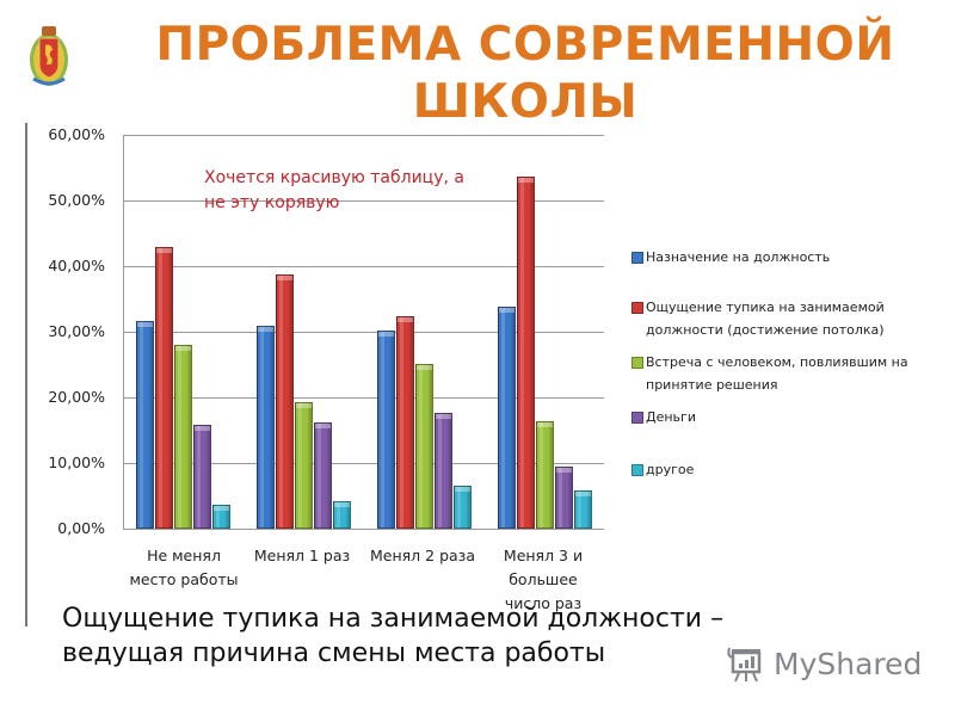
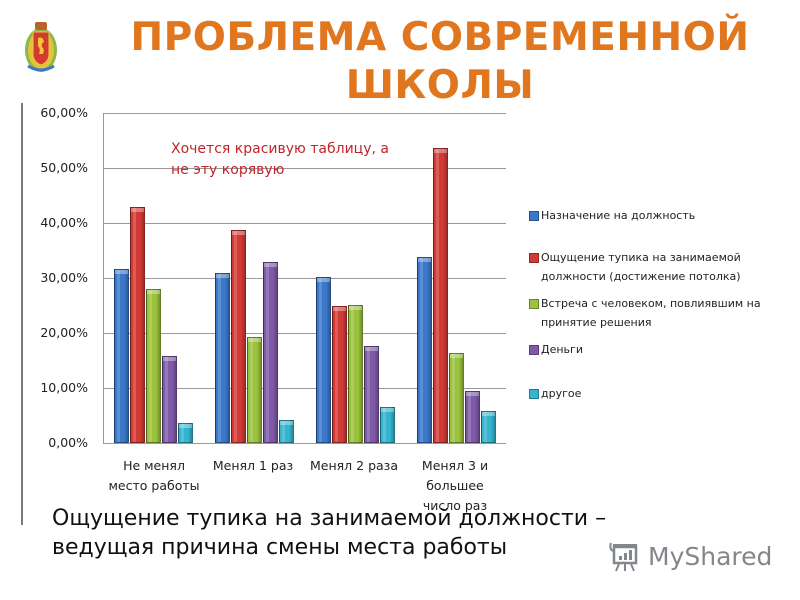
Деньги/Менял 1 раз: 16% -> 33%
Ощущение тупика на занимаемой должности (достижение потолка)/Менял 2 раза: 32% -> 25%
